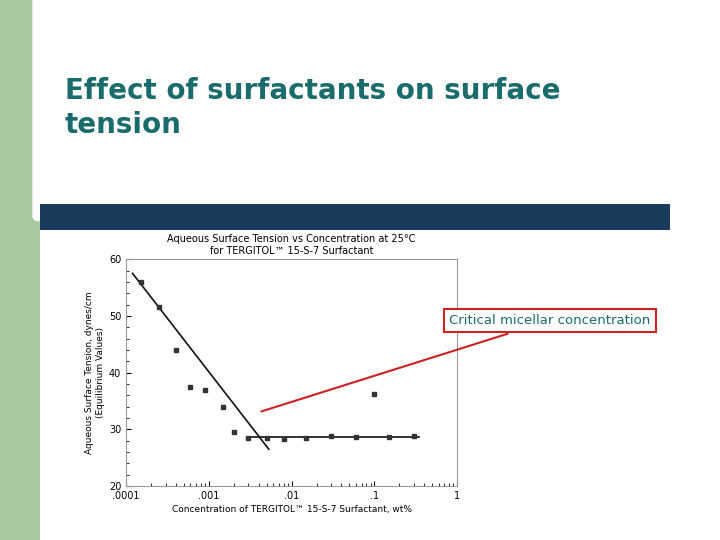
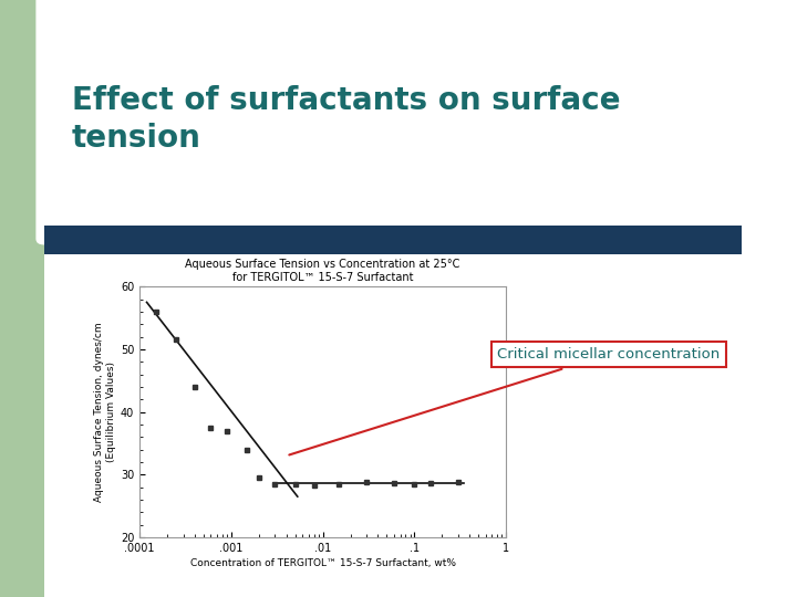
.1: 36.2 -> 28.5
